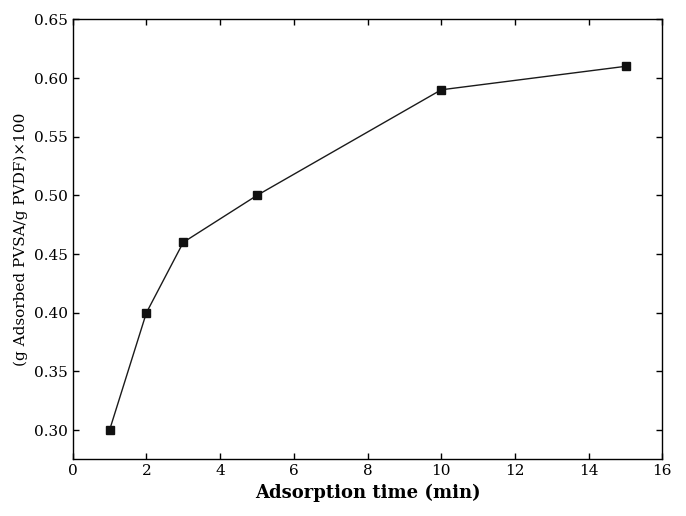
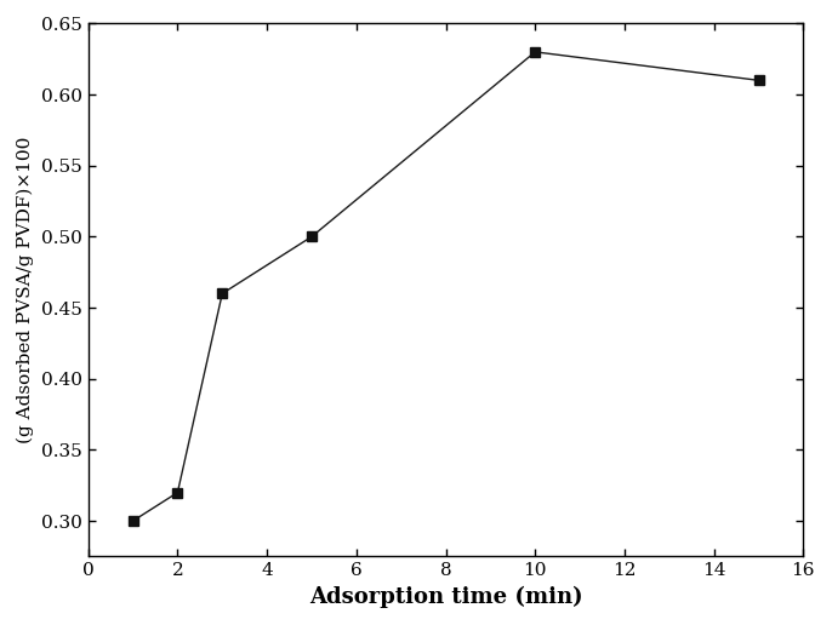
2: 0.40 -> 0.32
10: 0.59 -> 0.63
